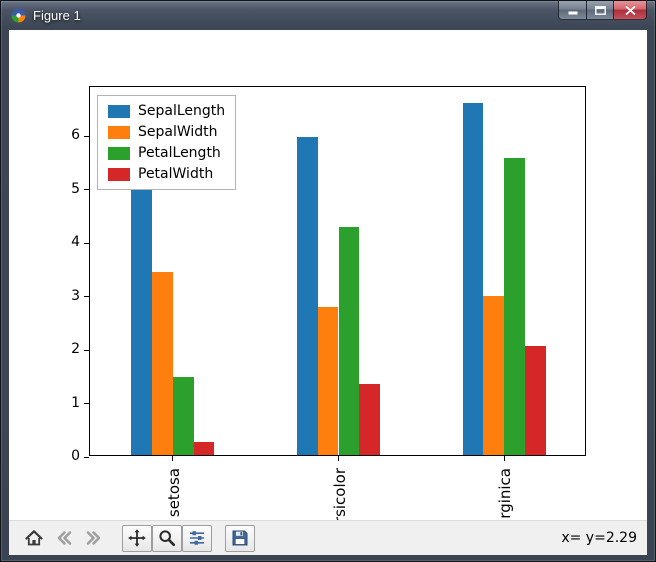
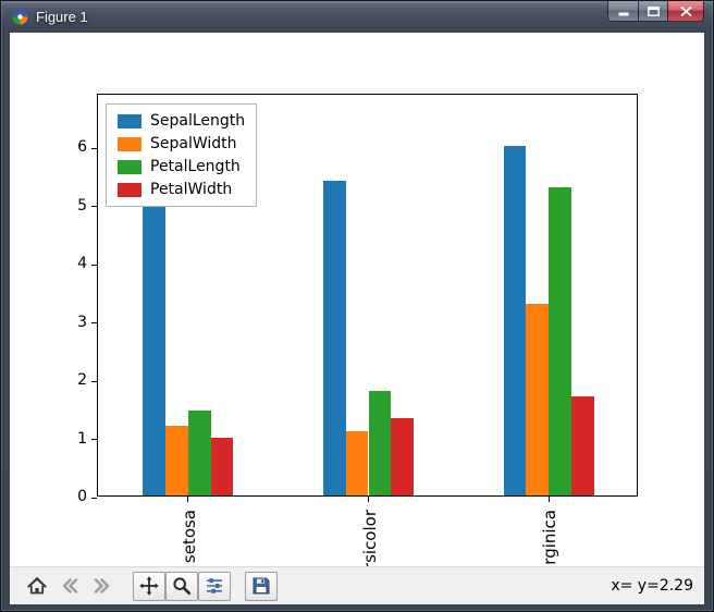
SepalLength/setosa: 5.0 -> 6.2
SepalWidth/setosa: 3.4 -> 1.2
PetalWidth/setosa: 0.2 -> 1.0
SepalLength/versicolor: 5.9 -> 5.4
SepalWidth/versicolor: 2.8 -> 1.1
PetalLength/versicolor: 4.3 -> 1.8
SepalLength/virginica: 6.6 -> 6.0
SepalWidth/virginica: 3.0 -> 3.3
PetalLength/virginica: 5.5 -> 5.3
PetalWidth/virginica: 2.0 -> 1.7
